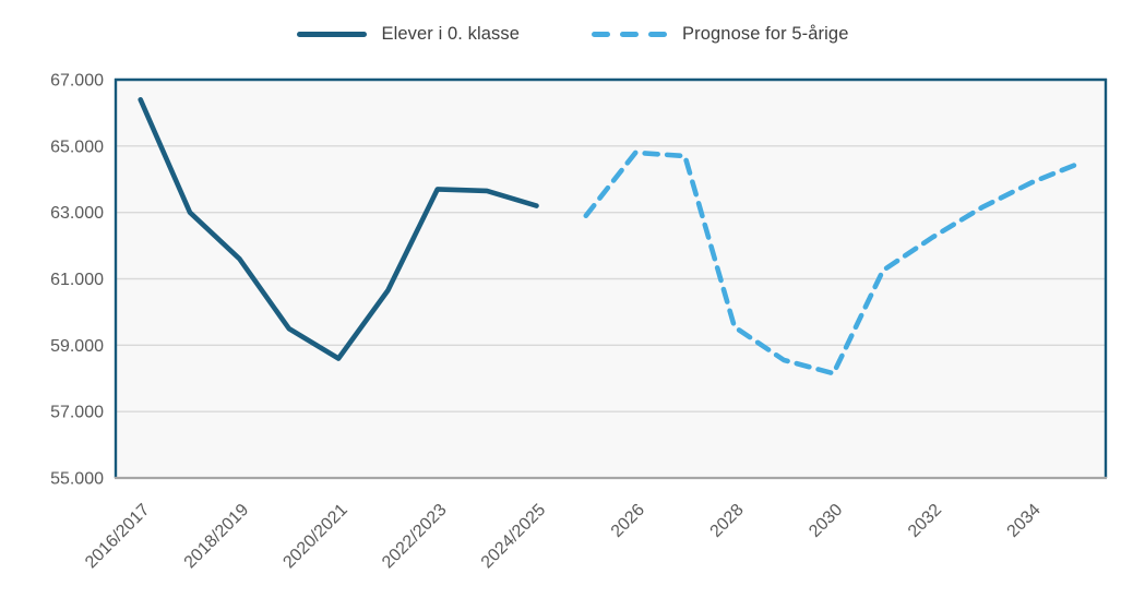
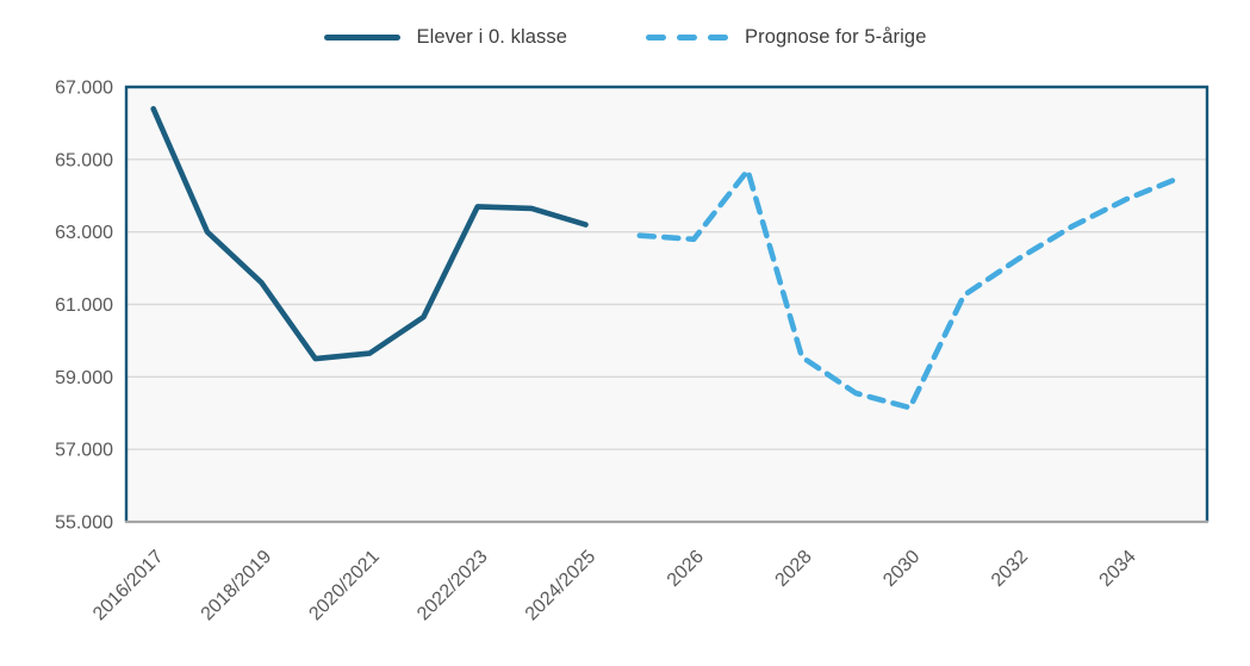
Elever i 0. klasse/2020/2021: 58600 -> 59600
Prognose for 5-årige/2026: 64800 -> 62800
